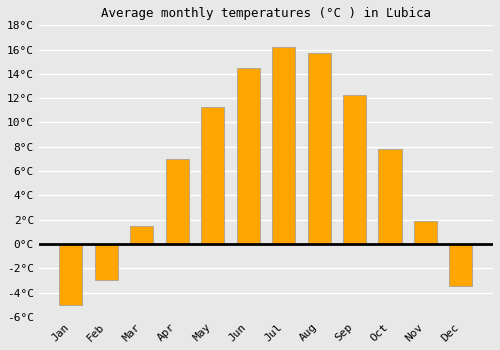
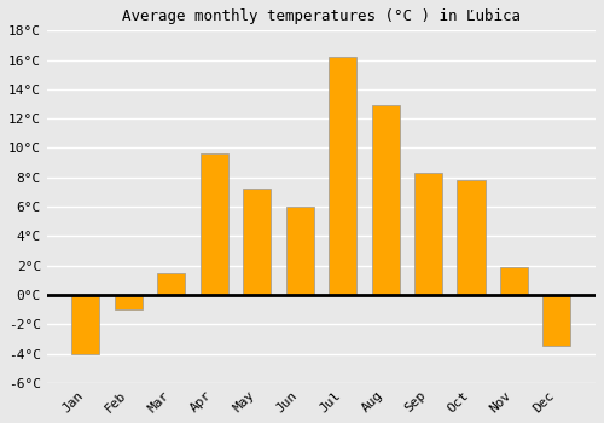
Jan: -5.0°C -> -4.0°C
Feb: -3.0°C -> -1.0°C
Apr: 7.0°C -> 9.6°C
May: 11.3°C -> 7.2°C
Jun: 14.5°C -> 6.0°C
Aug: 15.7°C -> 12.9°C
Sep: 12.3°C -> 8.3°C
